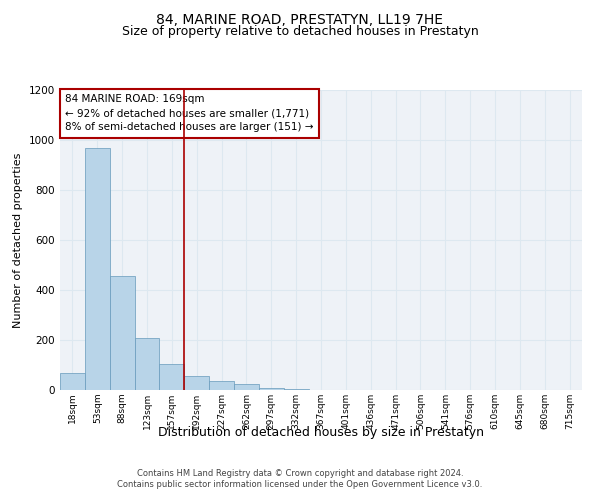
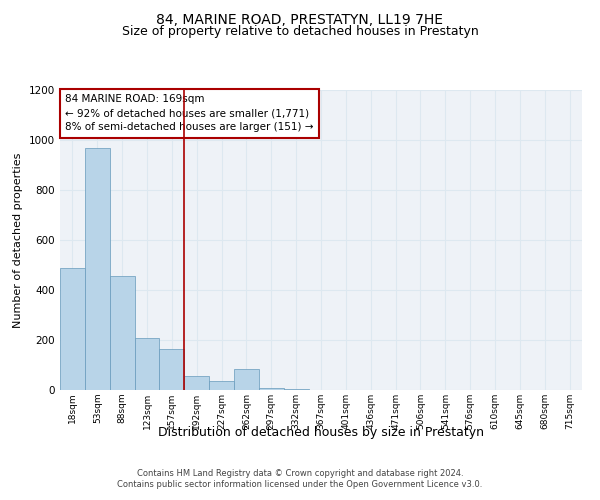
18sqm: 70 -> 490
157sqm: 105 -> 165
262sqm: 25 -> 85
